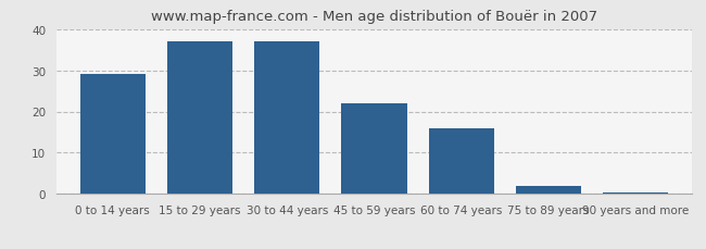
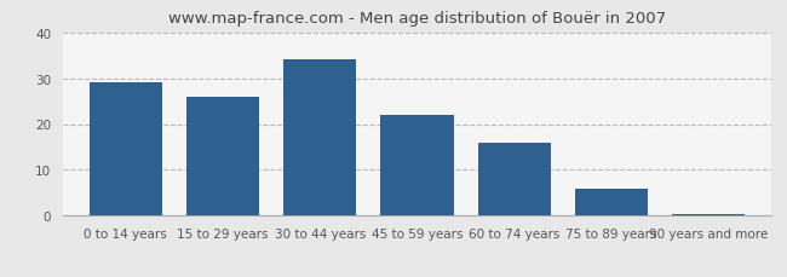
15 to 29 years: 37.0 -> 26.0
30 to 44 years: 37.0 -> 34.0
75 to 89 years: 2.0 -> 6.0
